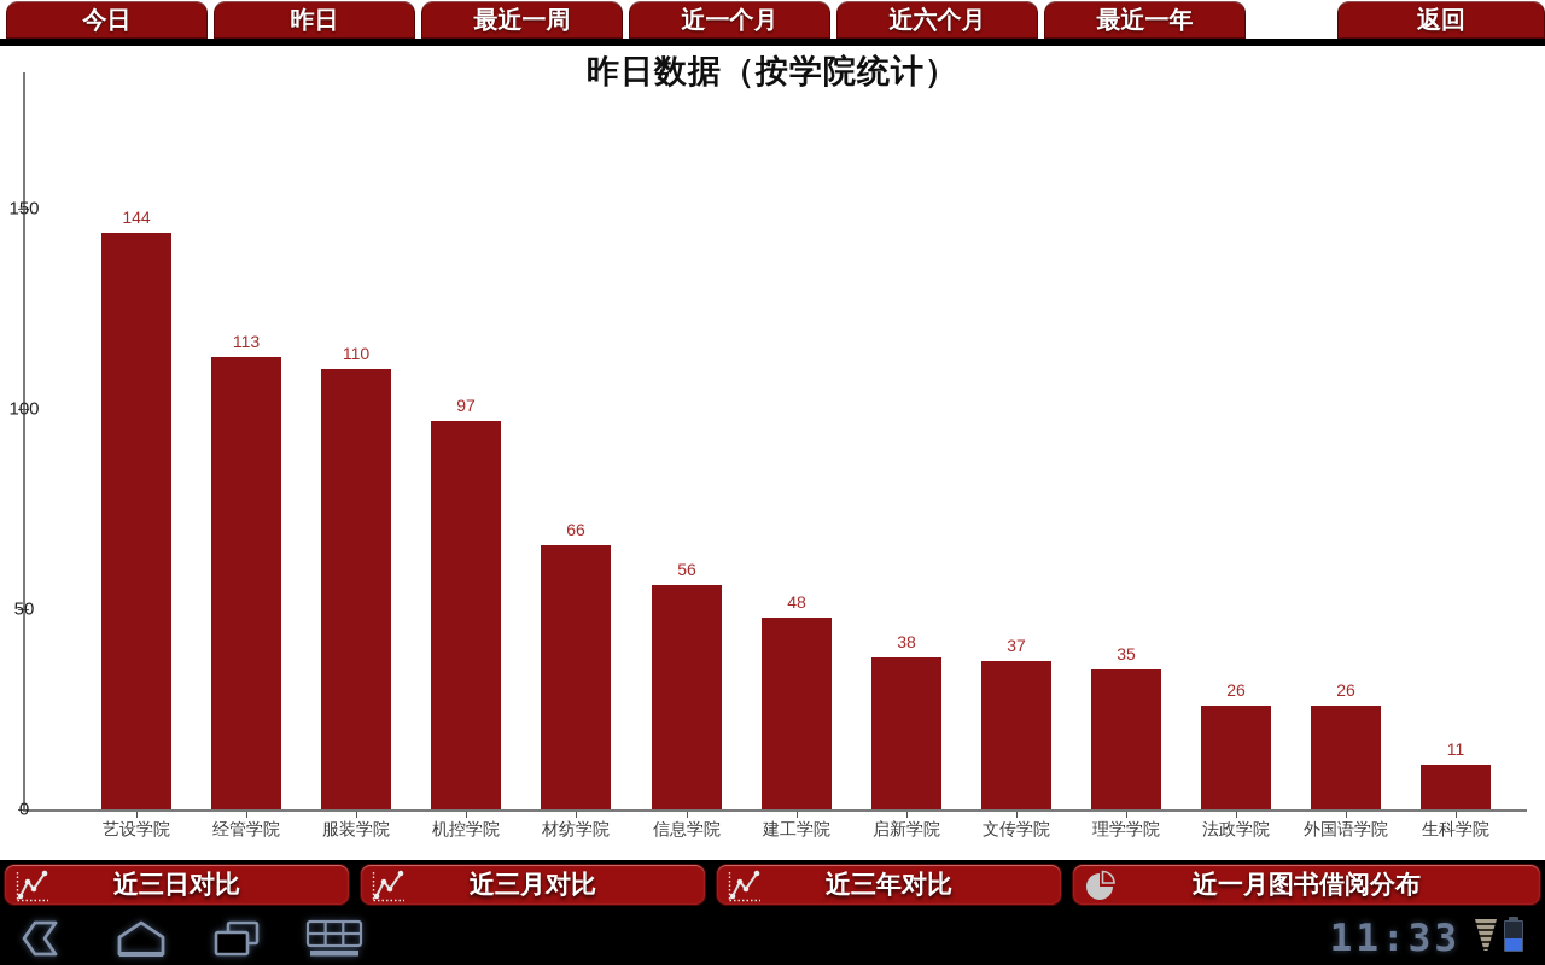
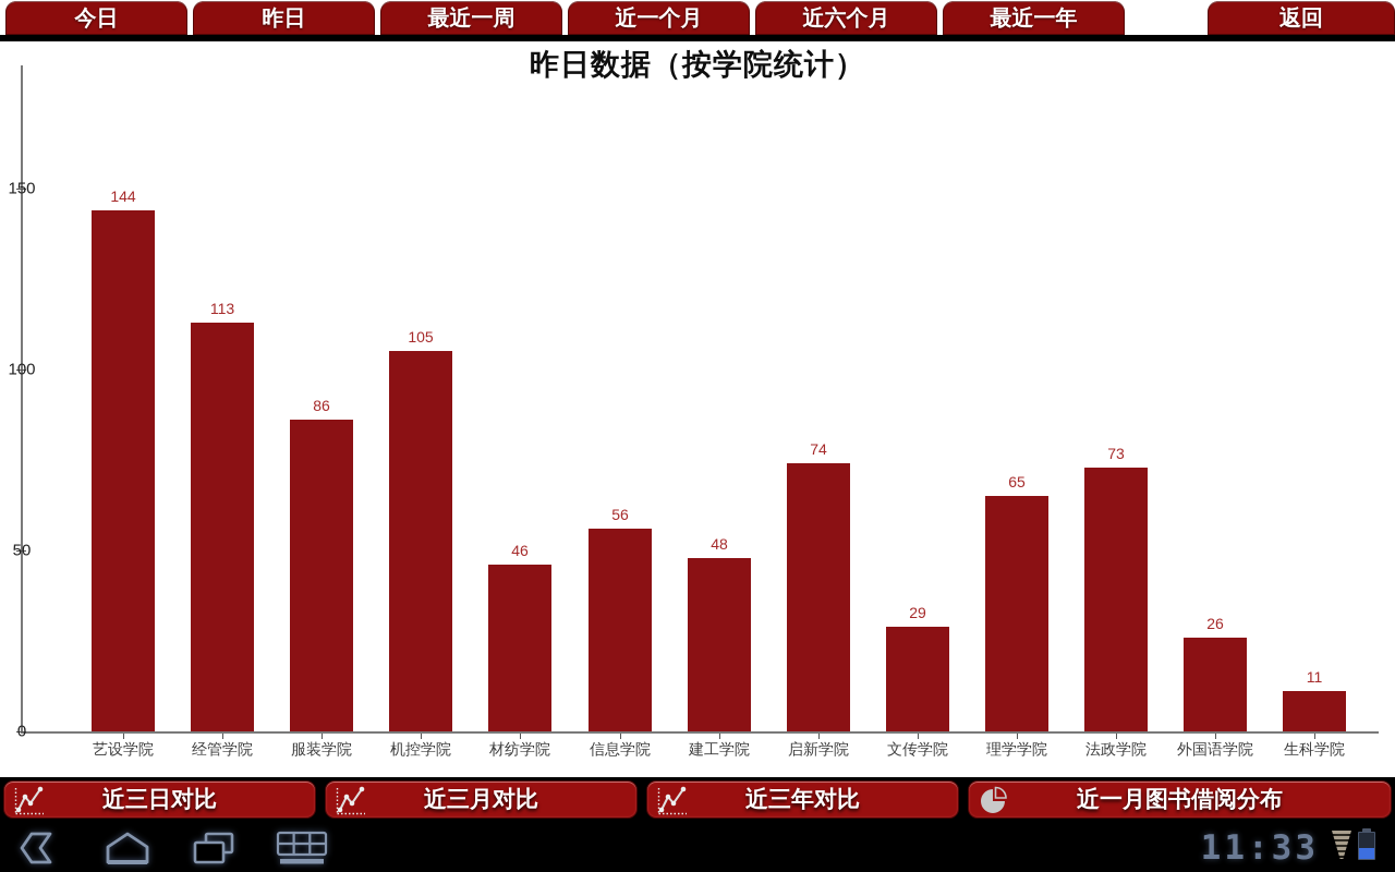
服装学院: 110 -> 86
机控学院: 97 -> 105
材纺学院: 66 -> 46
启新学院: 38 -> 74
文传学院: 37 -> 29
理学学院: 35 -> 65
法政学院: 26 -> 73
